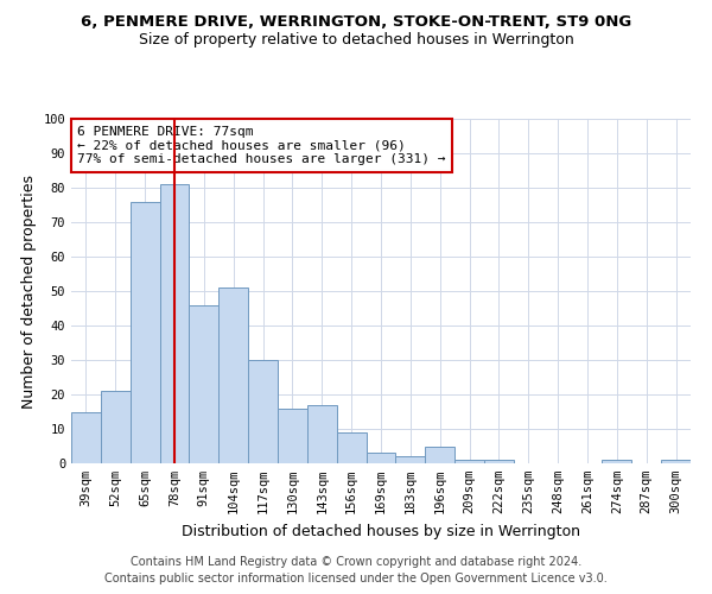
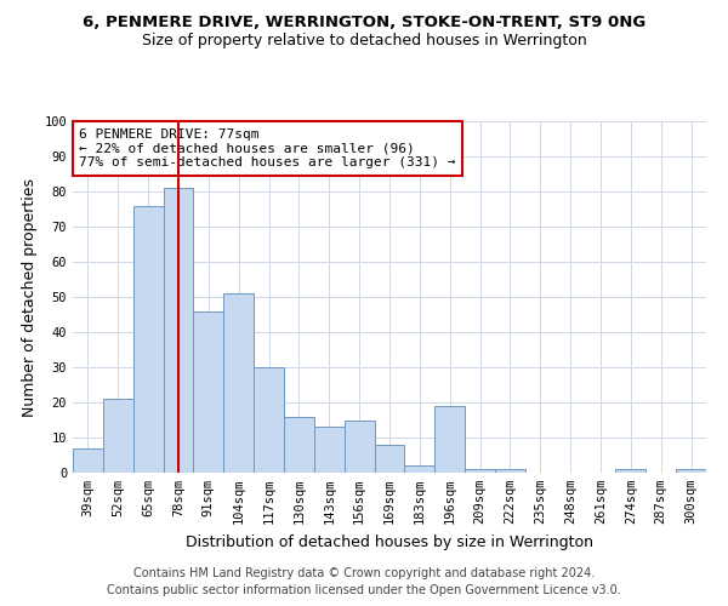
39sqm: 15 -> 7
143sqm: 17 -> 13
156sqm: 9 -> 15
169sqm: 3 -> 8
196sqm: 5 -> 19
